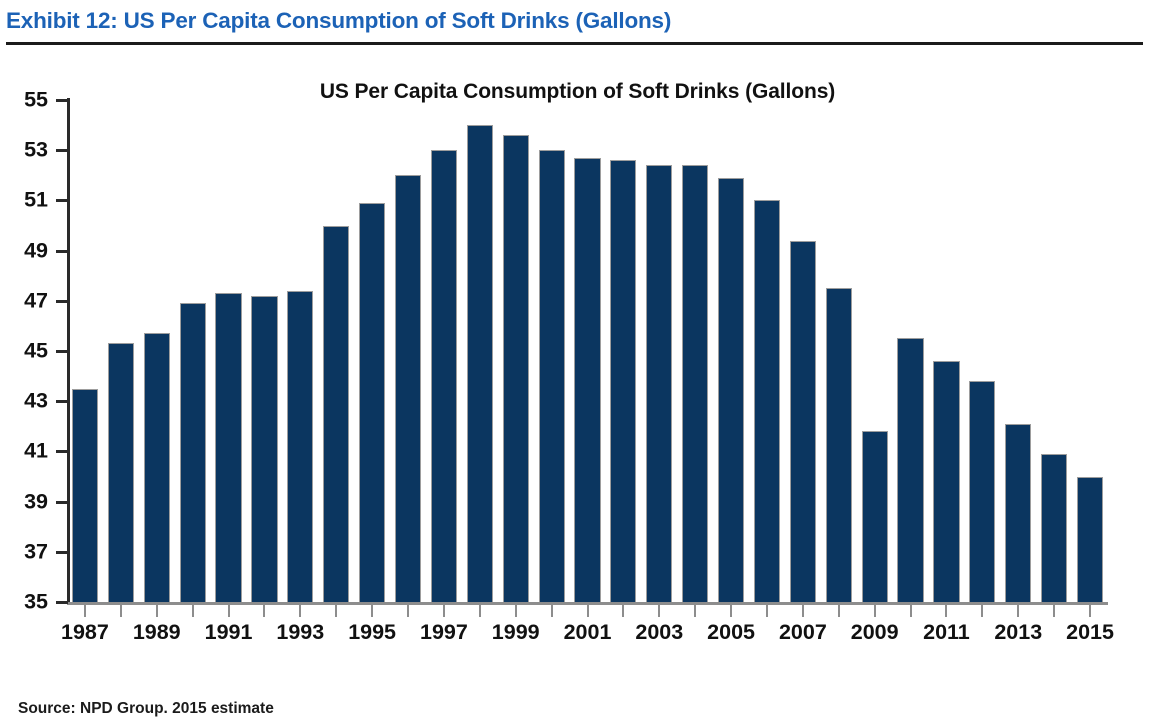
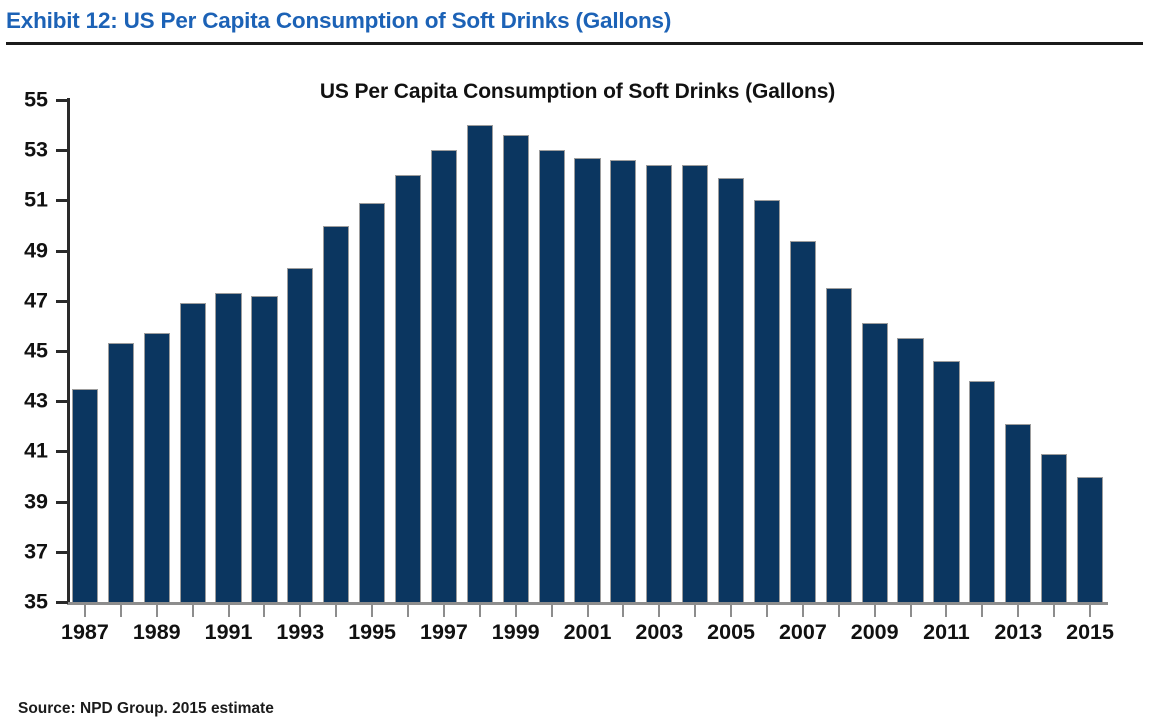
1993: 47.4 -> 48.3
2009: 41.8 -> 46.1
